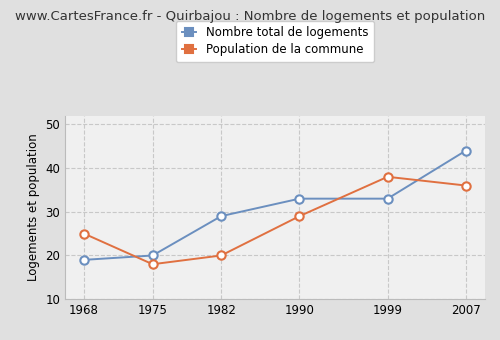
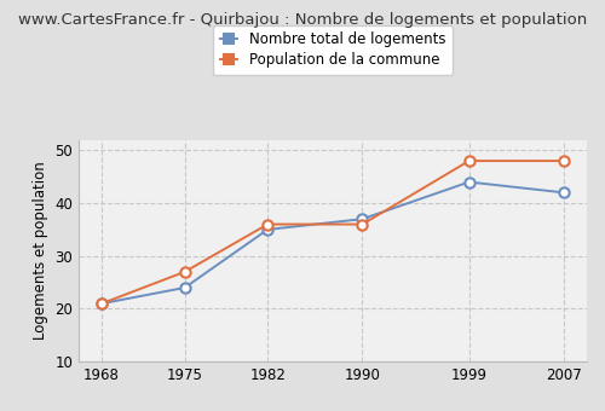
Nombre total de logements/1968: 19 -> 21
Population de la commune/1968: 25 -> 21
Nombre total de logements/1975: 20 -> 24
Population de la commune/1975: 18 -> 27
Nombre total de logements/1982: 29 -> 35
Population de la commune/1982: 20 -> 36
Nombre total de logements/1990: 33 -> 37
Population de la commune/1990: 29 -> 36
Nombre total de logements/1999: 33 -> 44
Population de la commune/1999: 38 -> 48
Nombre total de logements/2007: 44 -> 42
Population de la commune/2007: 36 -> 48
